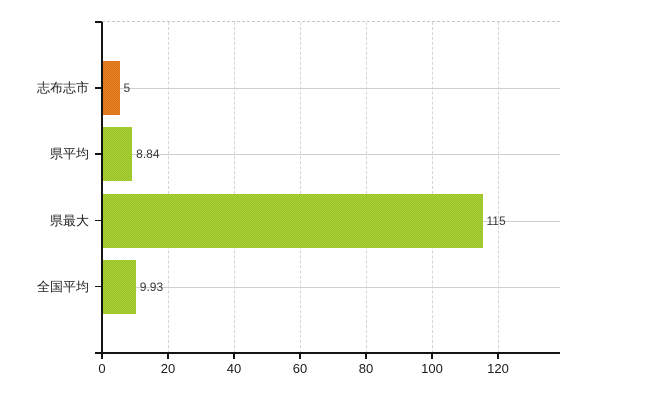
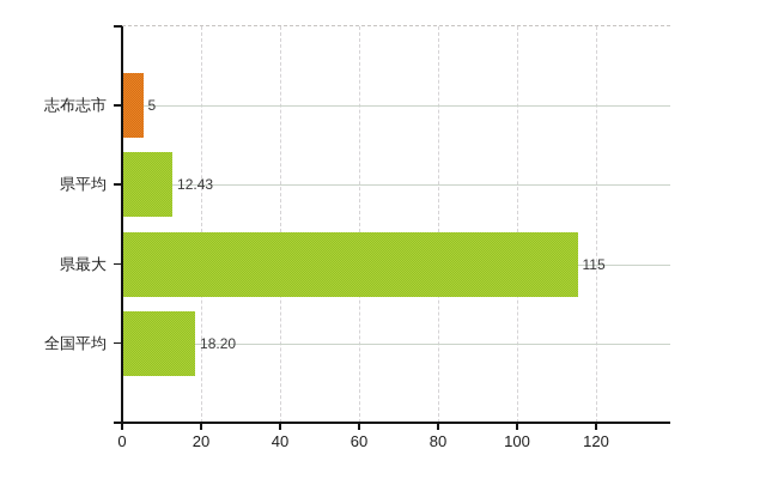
県平均: 8.84 -> 12.43
全国平均: 9.93 -> 18.20
